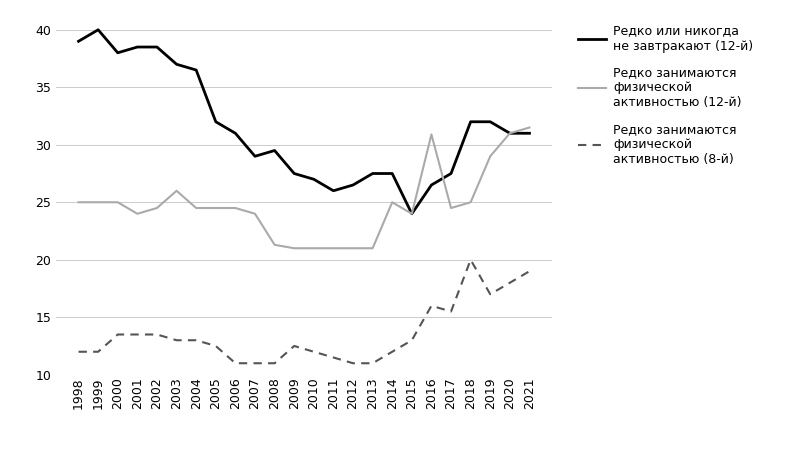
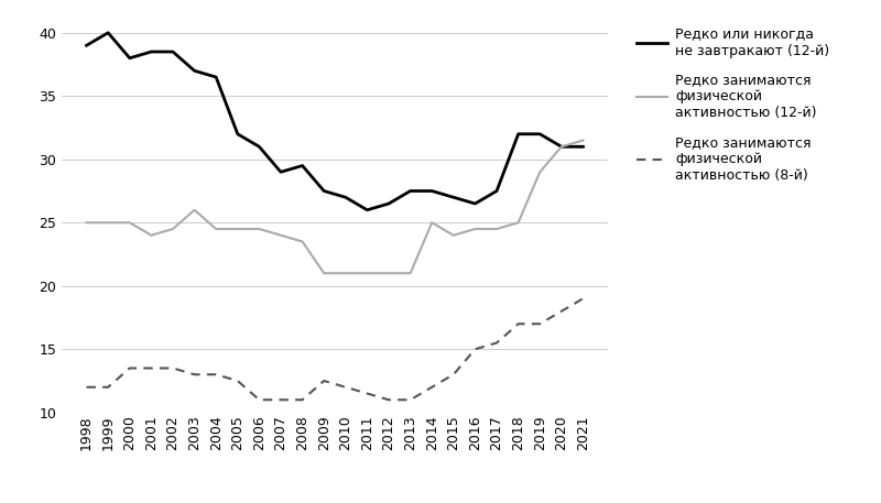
Редко занимаются физической активностью (12-й)/2008: 21.3 -> 23.5
Редко или никогда не завтракают (12-й)/2015: 24.0 -> 27.0
Редко занимаются физической активностью (12-й)/2016: 30.9 -> 24.5
Редко занимаются физической активностью (8-й)/2016: 16.0 -> 15.0
Редко занимаются физической активностью (8-й)/2018: 20.0 -> 17.0
